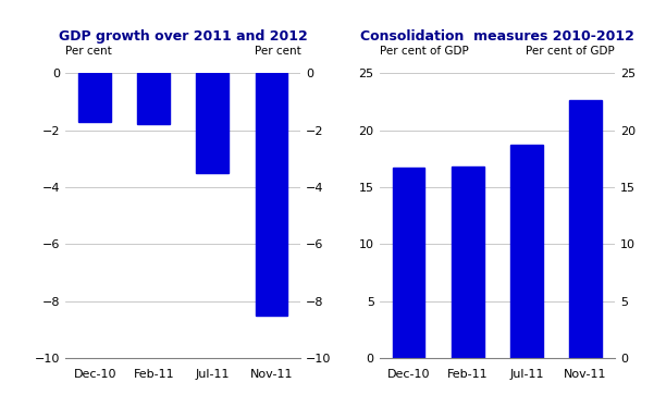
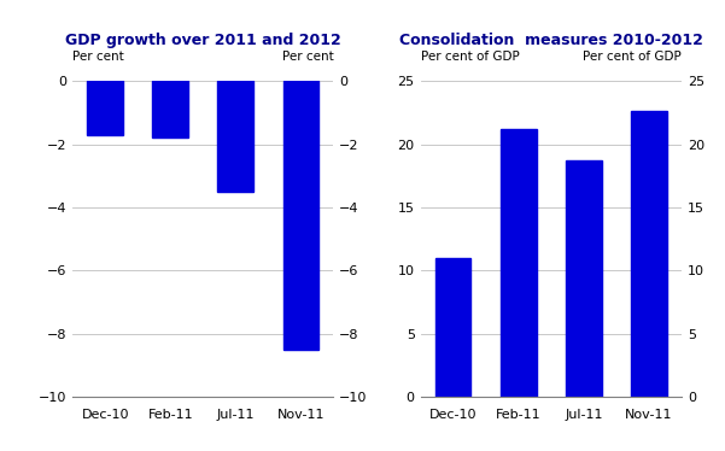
Consolidation measures 2010-2012/Dec-10: 16.7 -> 11.0
Consolidation measures 2010-2012/Feb-11: 16.8 -> 21.2
